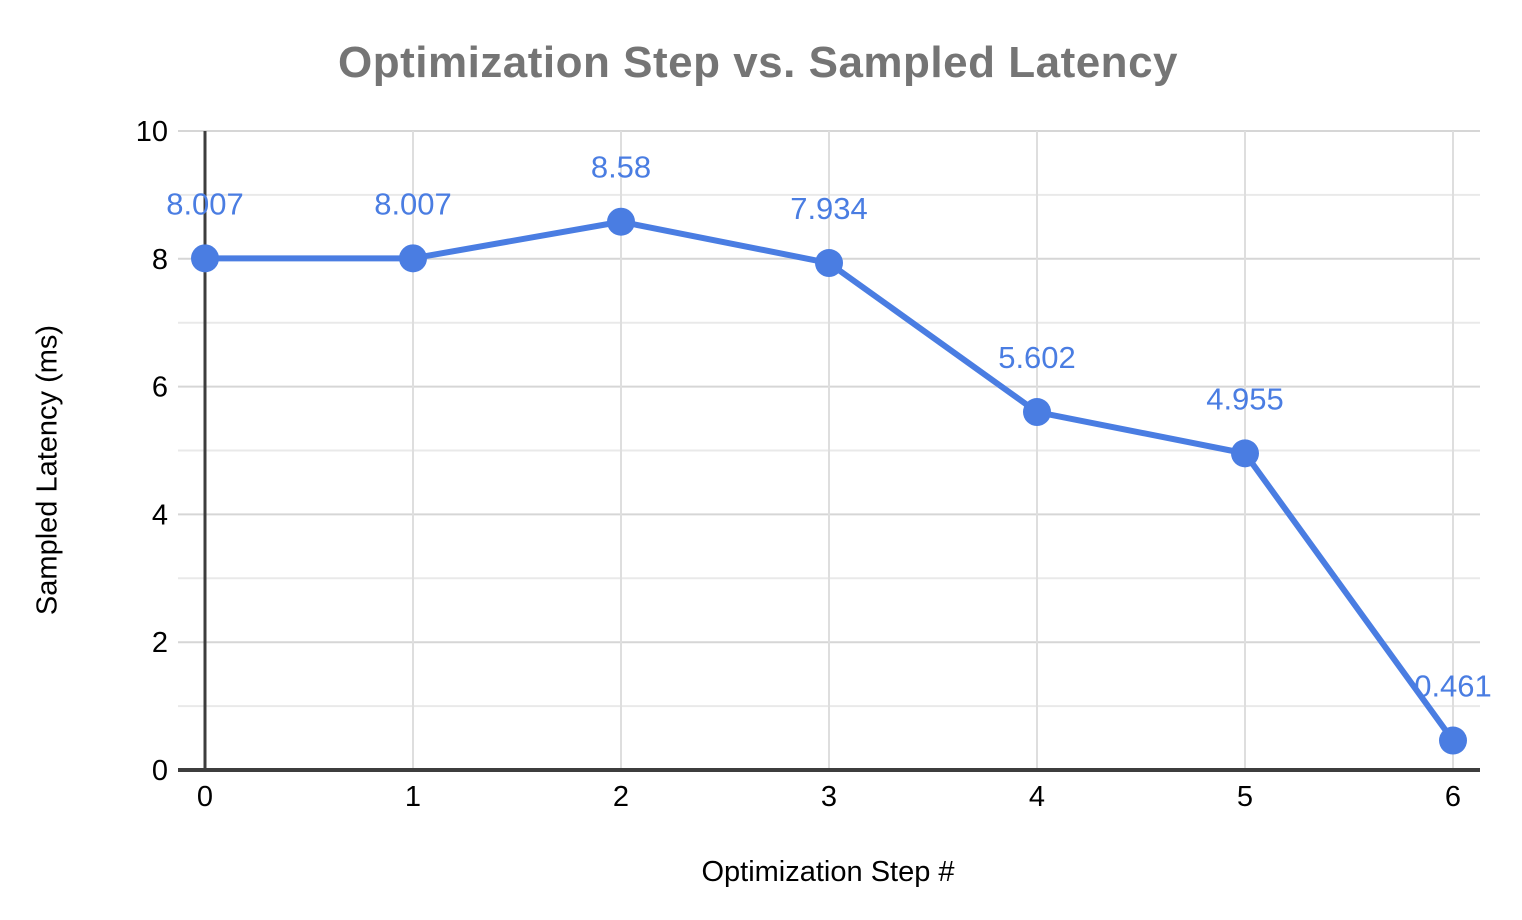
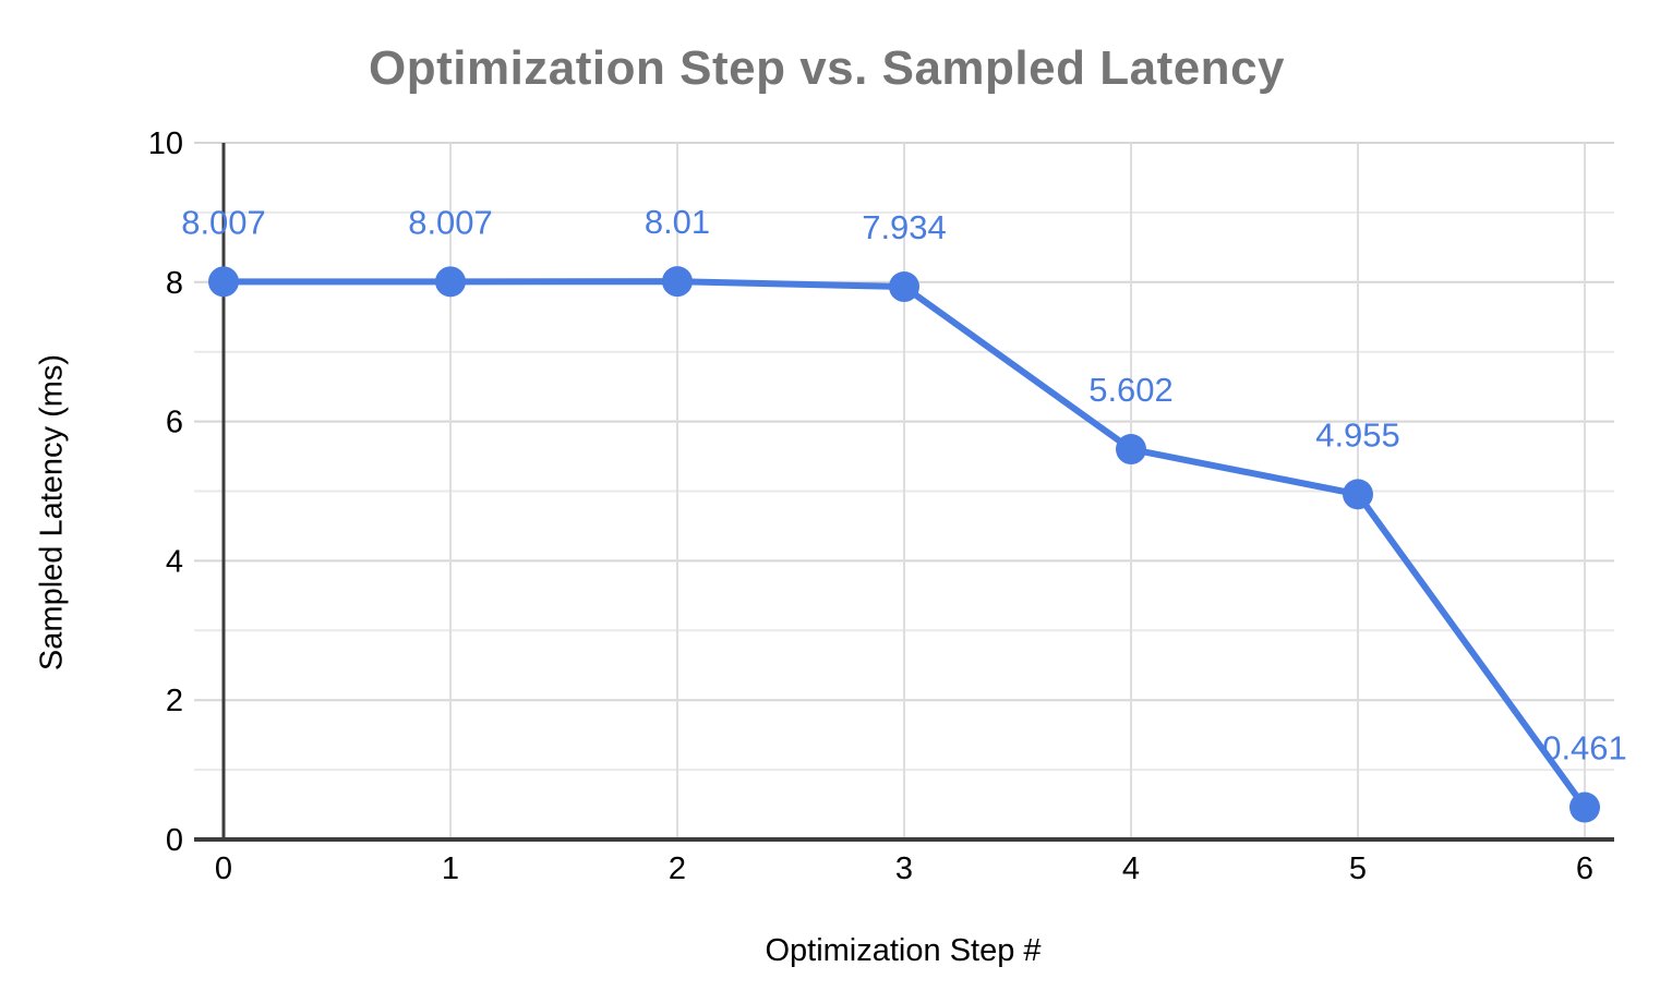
2: 8.58 -> 8.01
